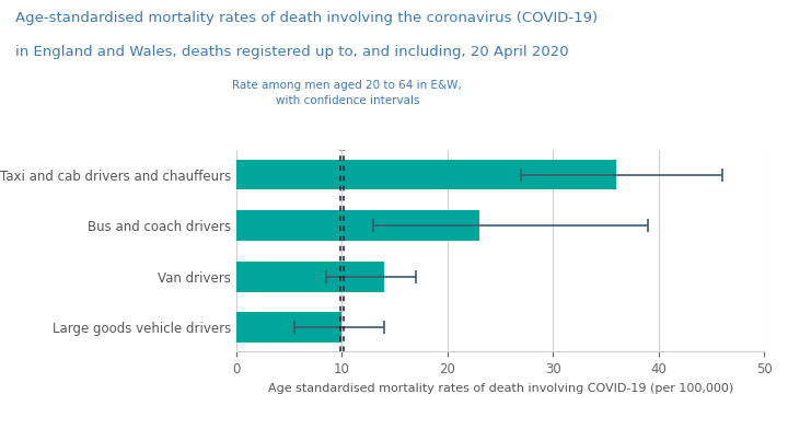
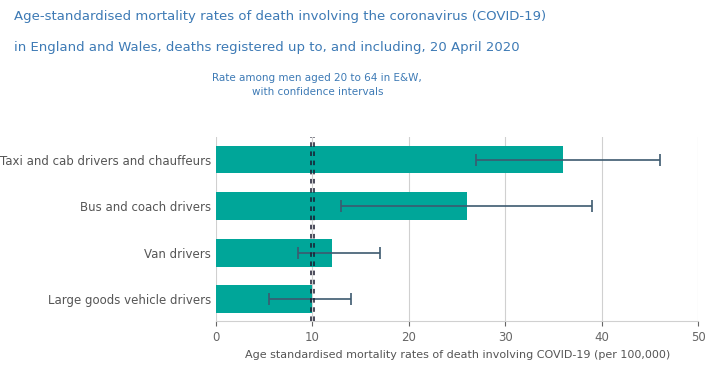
Bus and coach drivers: 23 -> 26
Van drivers: 14 -> 12
